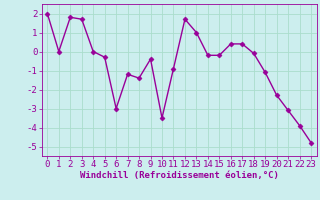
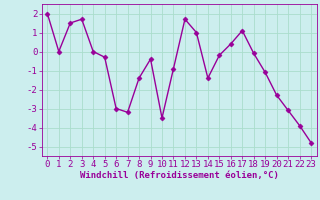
2: 1.8 -> 1.5
7: -1.2 -> -3.2
14: -0.2 -> -1.4
17: 0.4 -> 1.1
